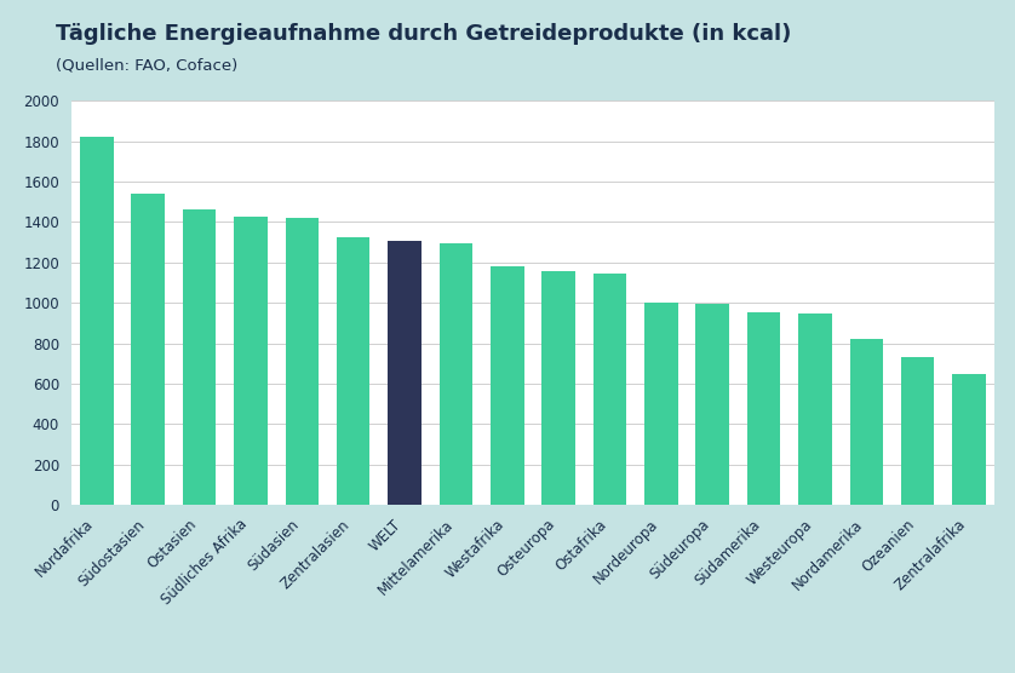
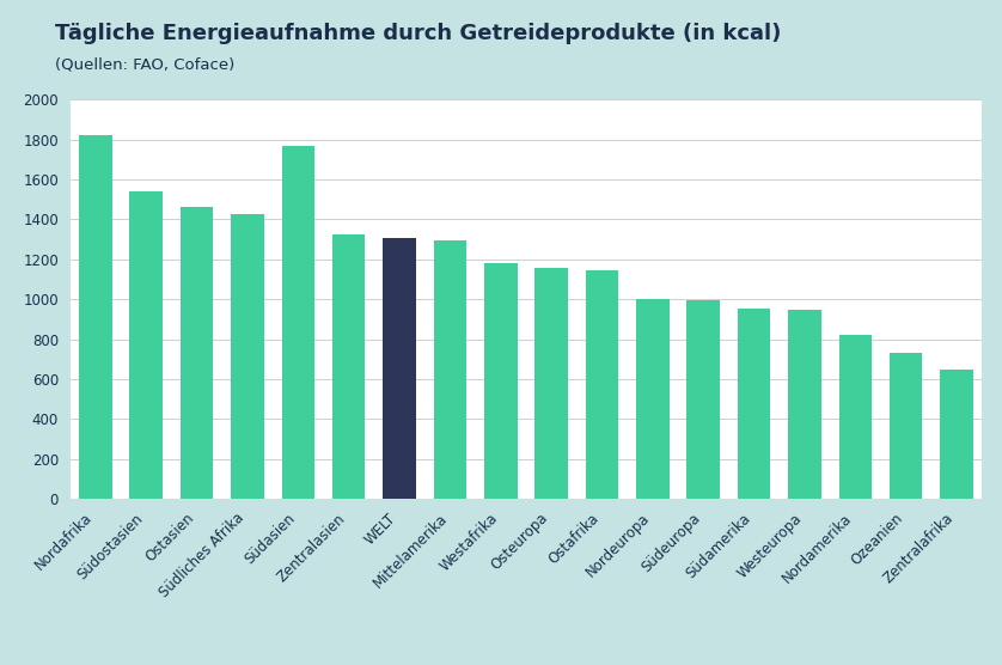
Südasien: 1420 -> 1770
